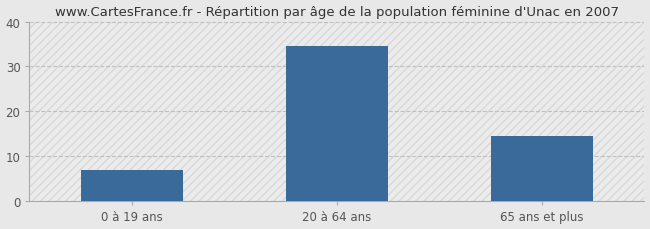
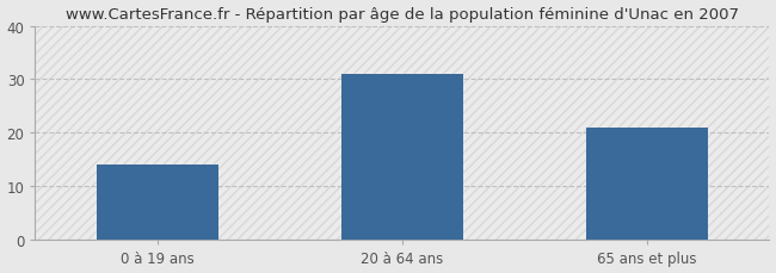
0 à 19 ans: 7.0 -> 14.0
20 à 64 ans: 34.5 -> 31.0
65 ans et plus: 14.5 -> 21.0
